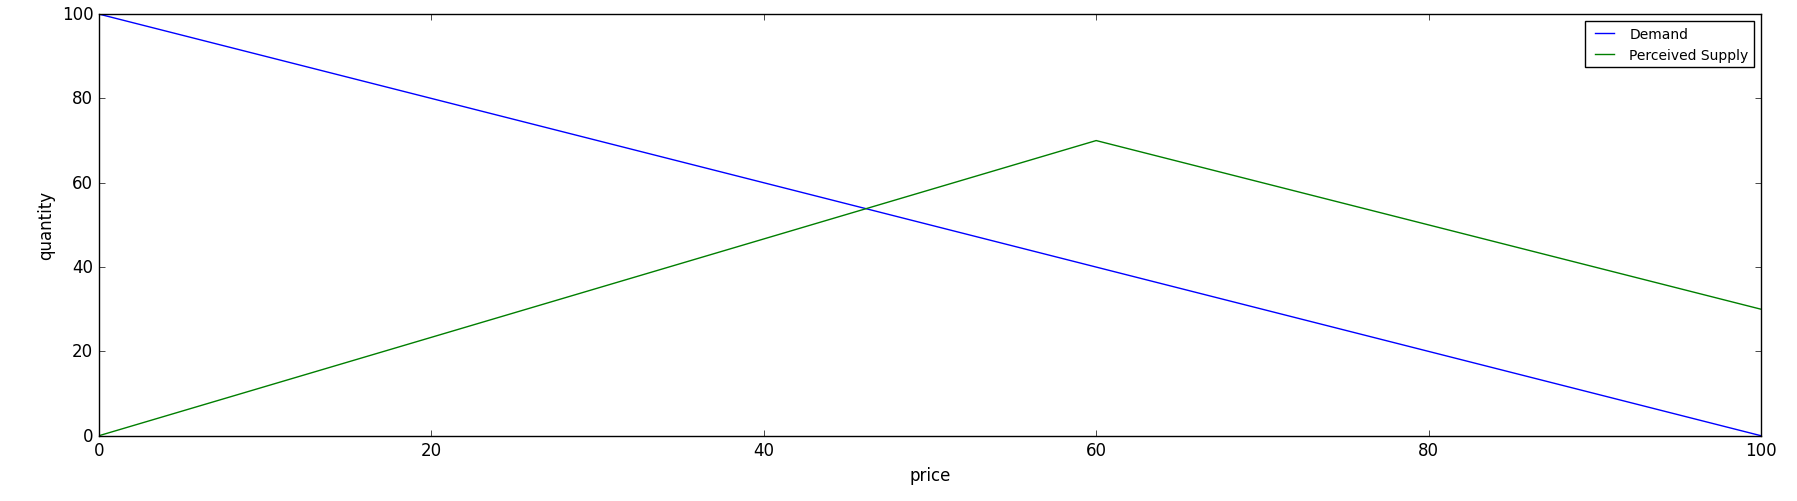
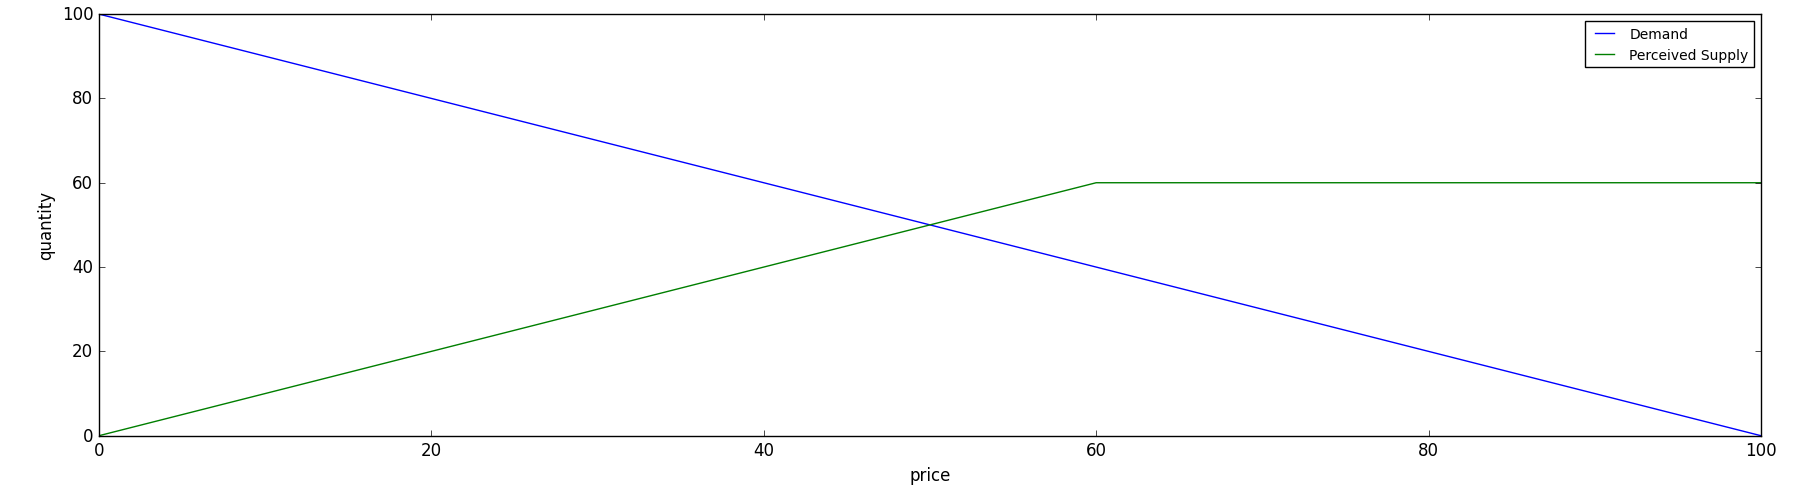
60: 70 -> 60
100: 30 -> 60
